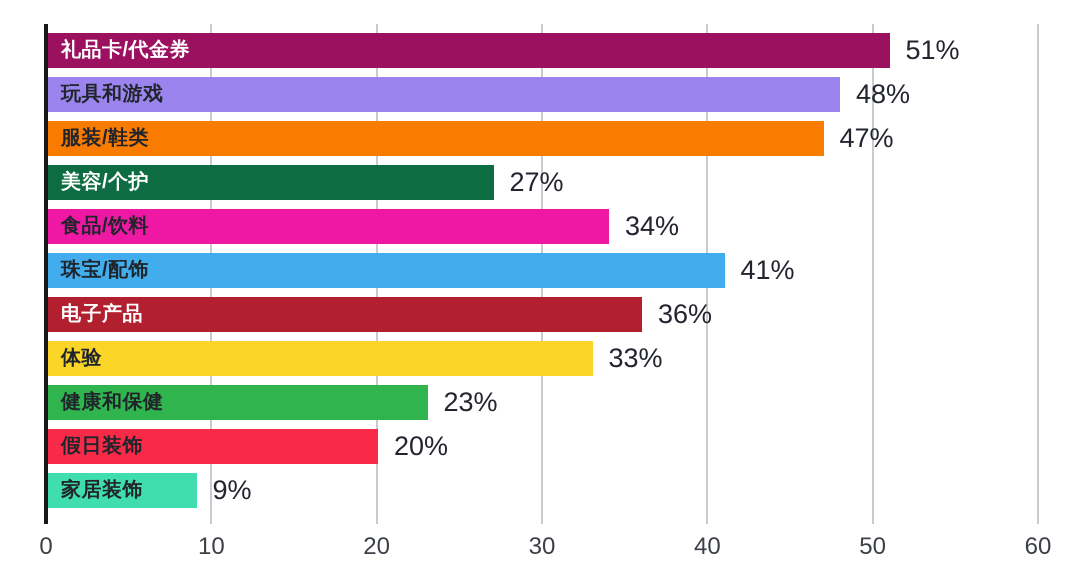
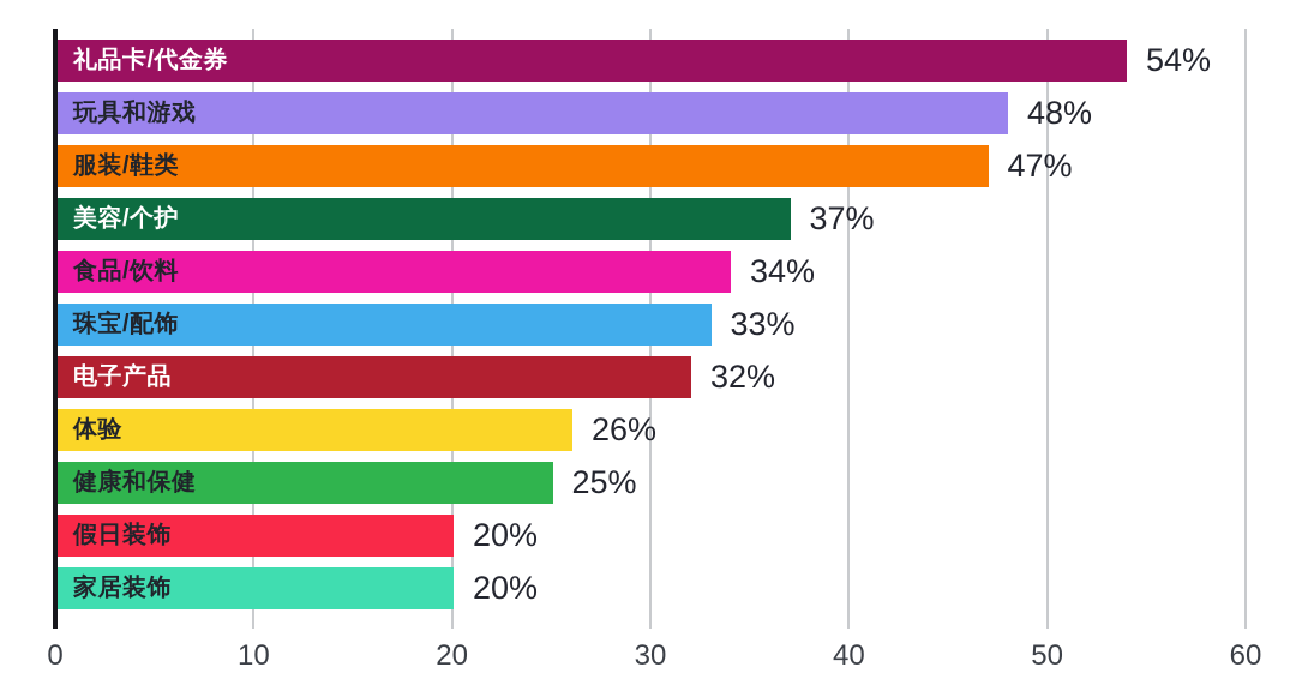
礼品卡/代金券: 51% -> 54%
美容/个护: 27% -> 37%
珠宝/配饰: 41% -> 33%
电子产品: 36% -> 32%
体验: 33% -> 26%
健康和保健: 23% -> 25%
家居装饰: 9% -> 20%
